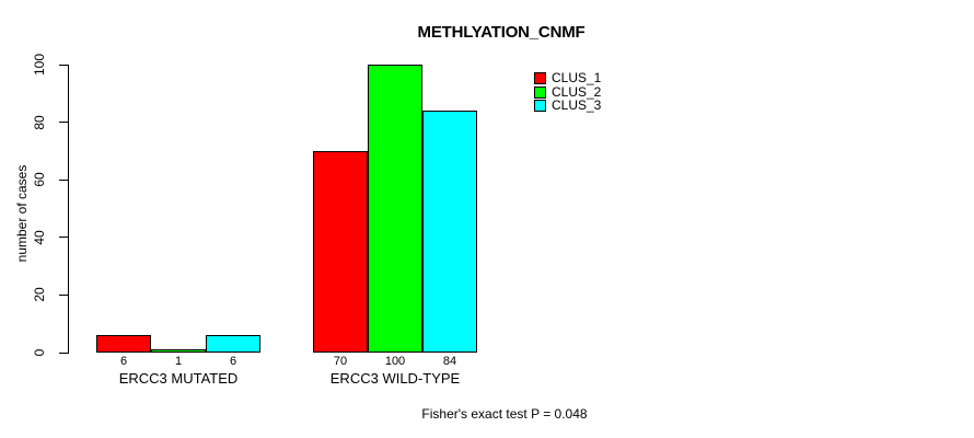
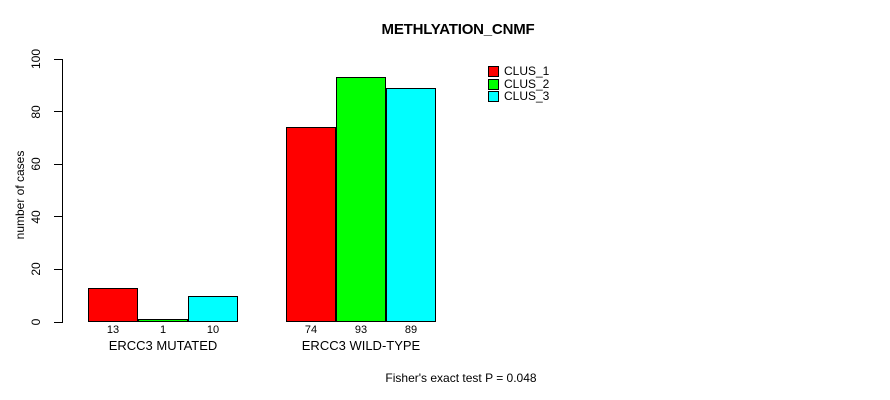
CLUS_1/ERCC3 MUTATED: 6 -> 13
CLUS_3/ERCC3 MUTATED: 6 -> 10
CLUS_1/ERCC3 WILD-TYPE: 70 -> 74
CLUS_2/ERCC3 WILD-TYPE: 100 -> 93
CLUS_3/ERCC3 WILD-TYPE: 84 -> 89
